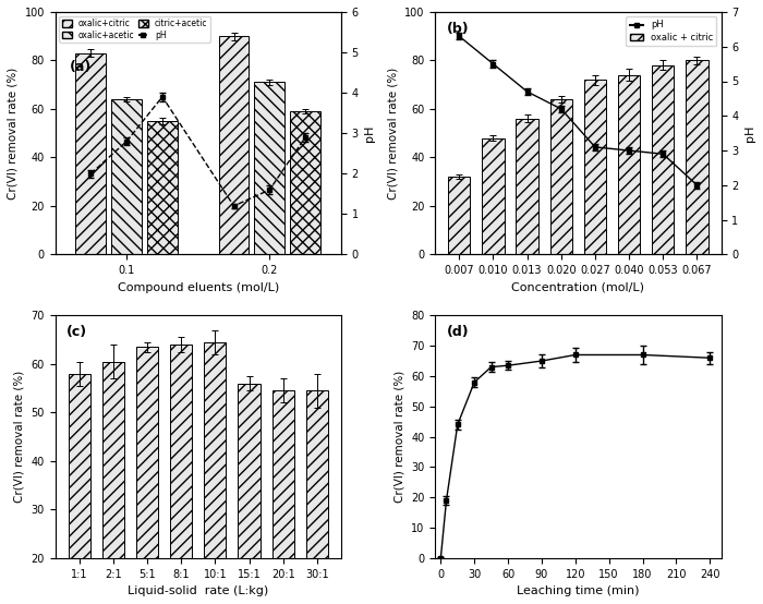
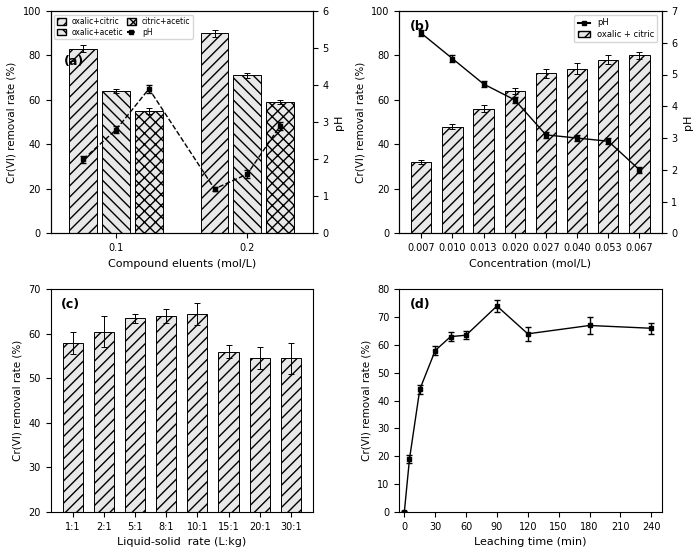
90: 65.0 -> 74.0
120: 67.0 -> 64.0
